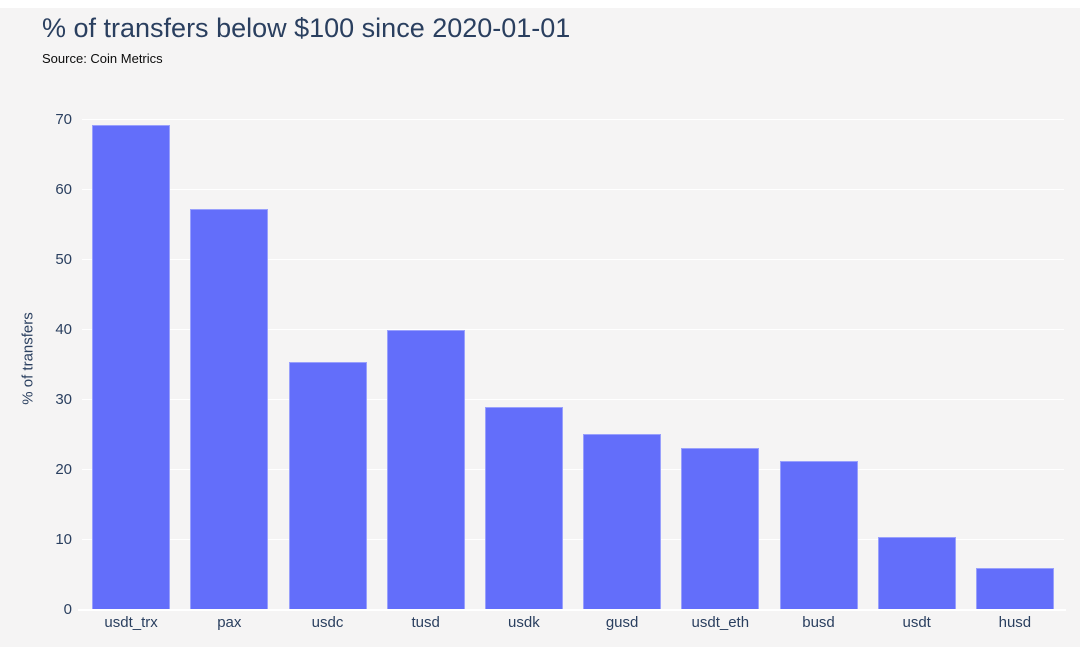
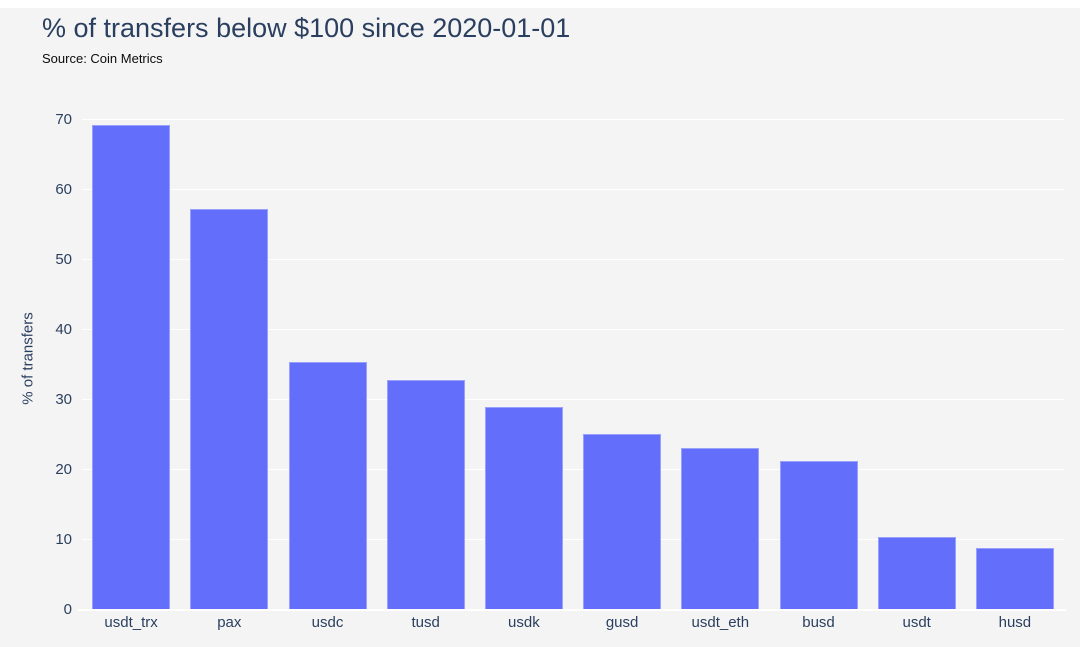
tusd: 40 -> 33
husd: 6 -> 9
